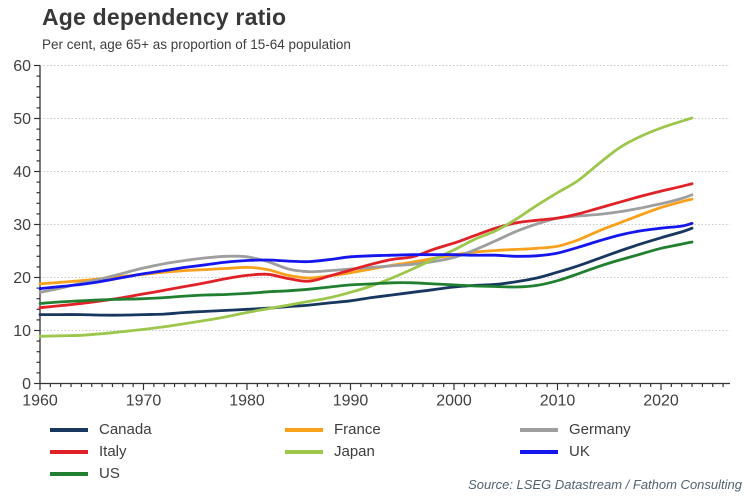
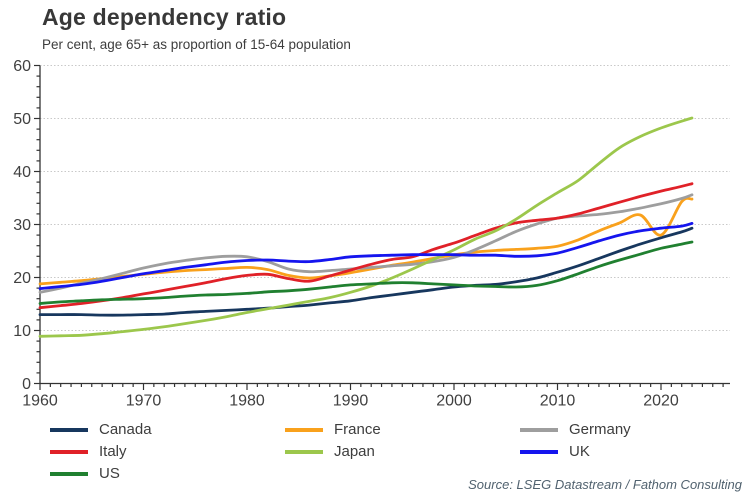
France/2020: 33 -> 28
